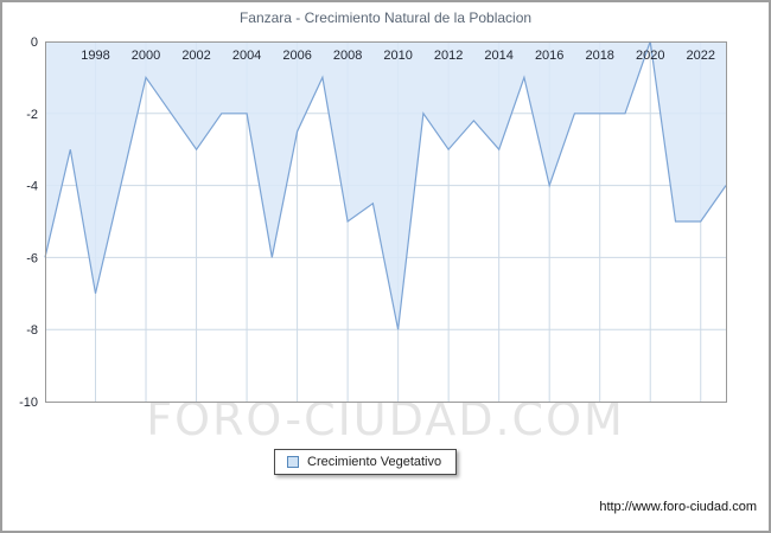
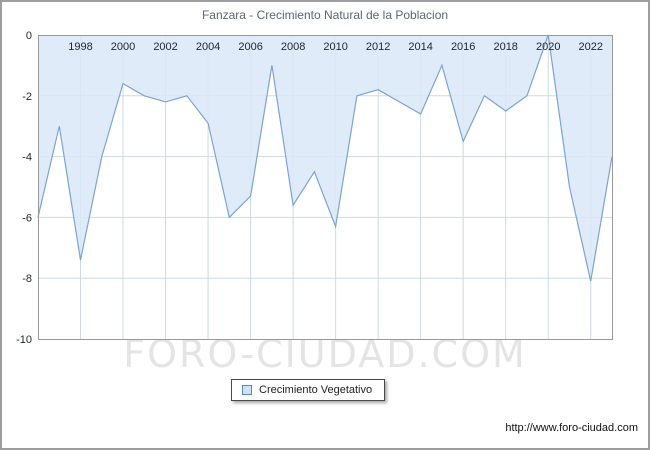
1998: -7.0 -> -7.4
2000: -1.0 -> -1.6
2002: -3.0 -> -2.2
2004: -2.0 -> -2.9
2006: -2.5 -> -5.3
2008: -5.0 -> -5.6
2010: -8.0 -> -6.3
2012: -3.0 -> -1.8
2014: -3.0 -> -2.6
2016: -4.0 -> -3.5
2018: -2.0 -> -2.5
2022: -5.0 -> -8.1
